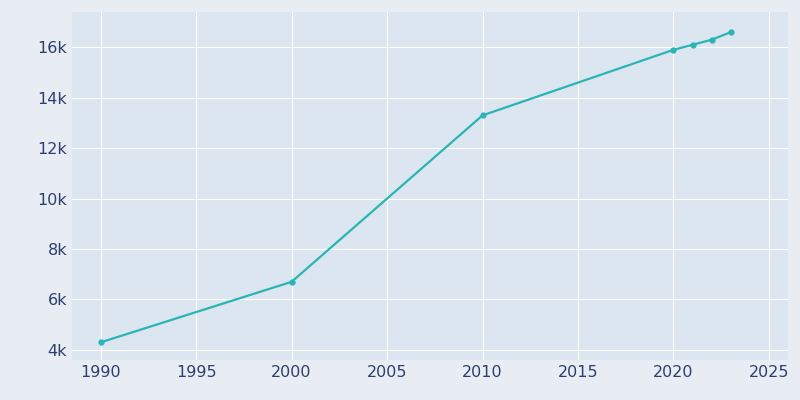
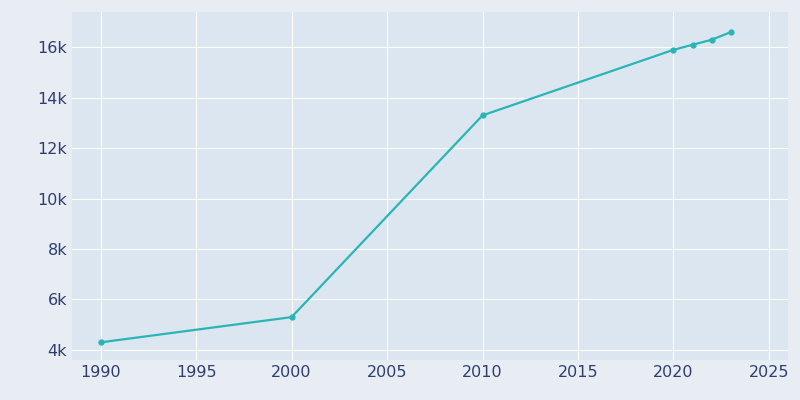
2000: 6.7k -> 5.3k
